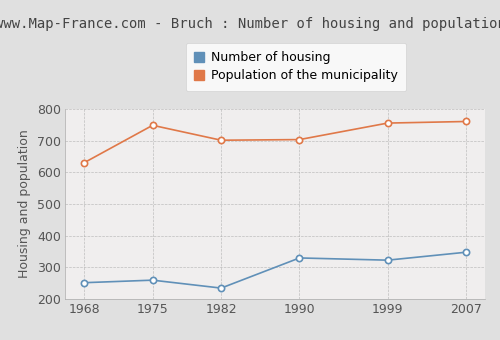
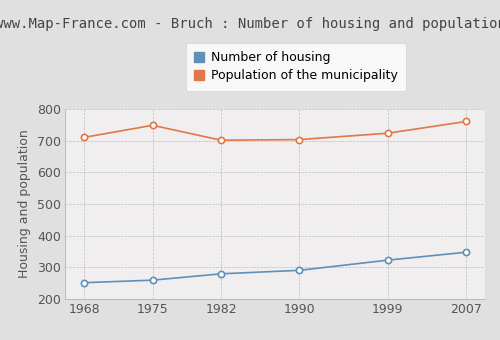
Population of the municipality/1968: 630 -> 710
Number of housing/1982: 235 -> 280
Number of housing/1990: 330 -> 291
Population of the municipality/1999: 755 -> 723
